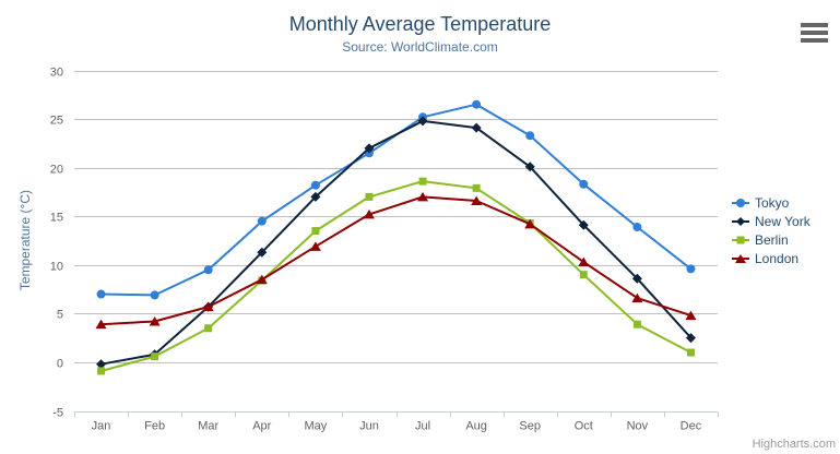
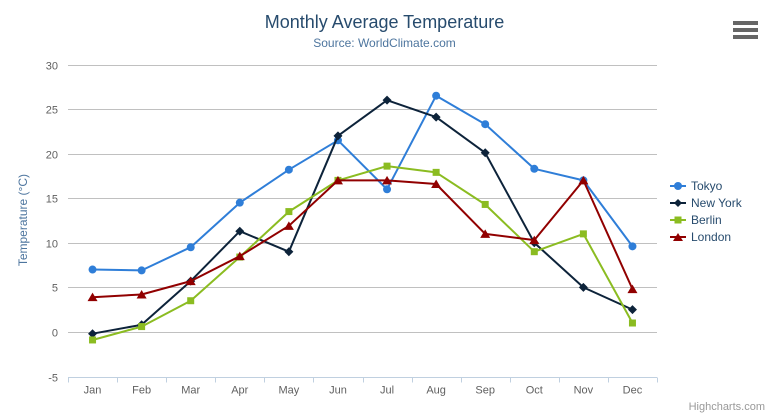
New York/May: 17 -> 9
London/Jun: 15 -> 17
Tokyo/Jul: 25 -> 16
New York/Jul: 25 -> 26
London/Sep: 14 -> 11
New York/Oct: 14 -> 10
Tokyo/Nov: 14 -> 17
New York/Nov: 9 -> 5
Berlin/Nov: 4 -> 11
London/Nov: 7 -> 17
